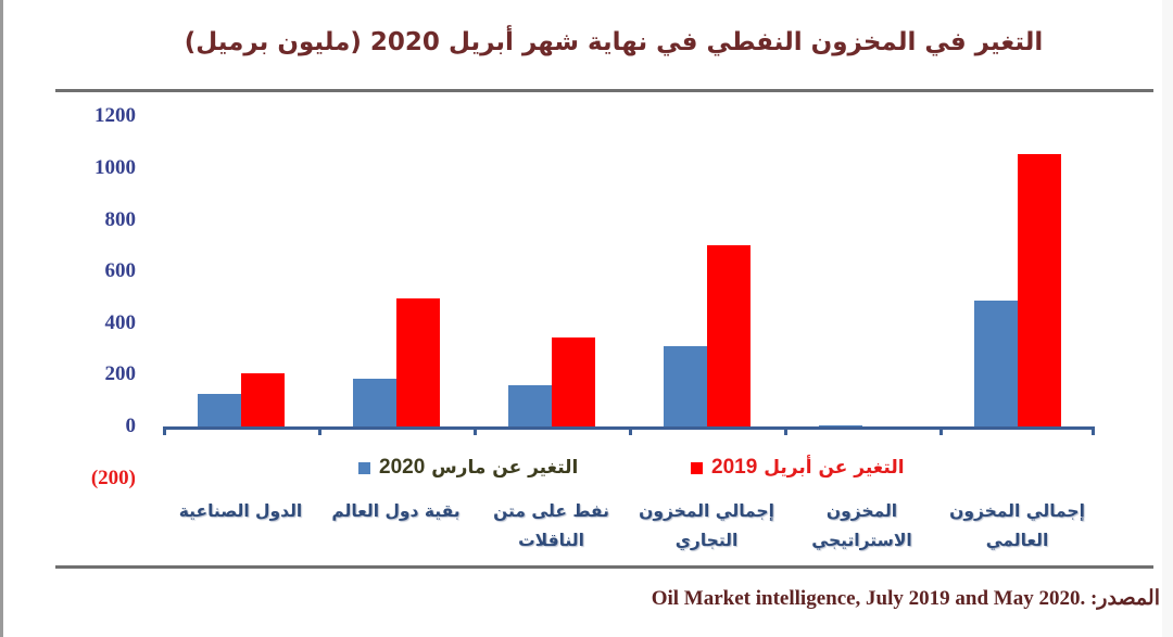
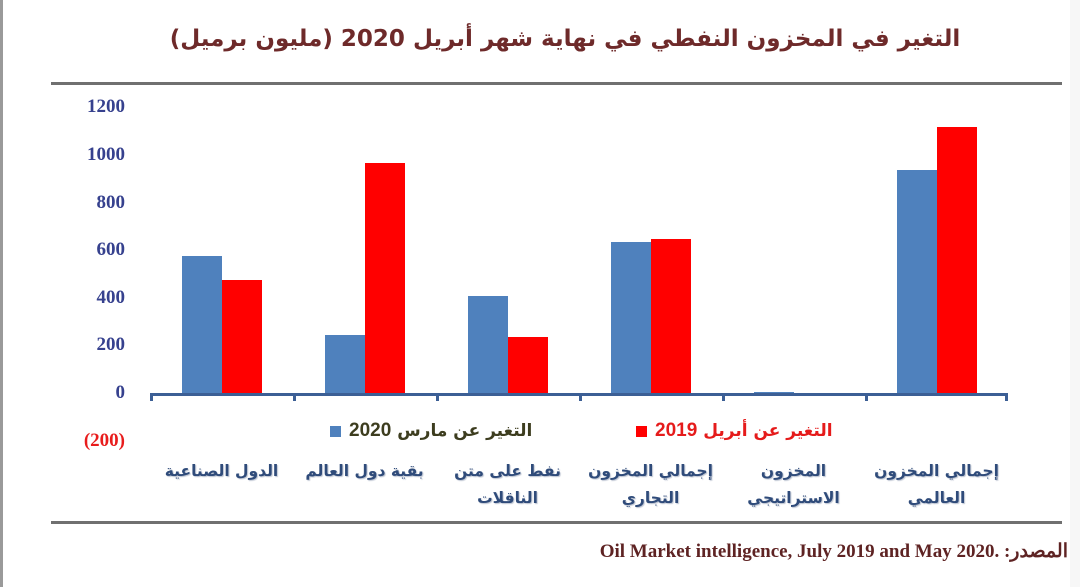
التغير عن مارس 2020/الدول الصناعية: 130 -> 580
التغير عن أبريل 2019/الدول الصناعية: 210 -> 480
التغير عن مارس 2020/بقية دول العالم: 190 -> 250
التغير عن أبريل 2019/بقية دول العالم: 500 -> 970
التغير عن مارس 2020/نفط على متن الناقلات: 160 -> 410
التغير عن أبريل 2019/نفط على متن الناقلات: 350 -> 240
التغير عن مارس 2020/إجمالي المخزون التجاري: 320 -> 640
التغير عن أبريل 2019/إجمالي المخزون التجاري: 700 -> 650
التغير عن مارس 2020/إجمالي المخزون العالمي: 490 -> 940
التغير عن أبريل 2019/إجمالي المخزون العالمي: 1060 -> 1120
